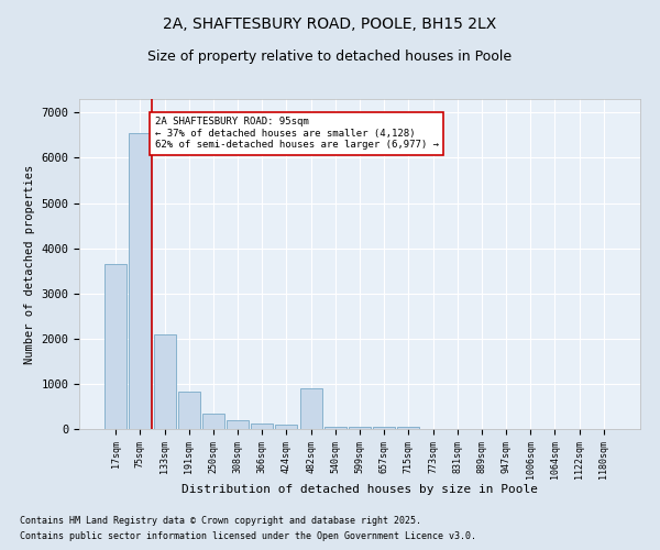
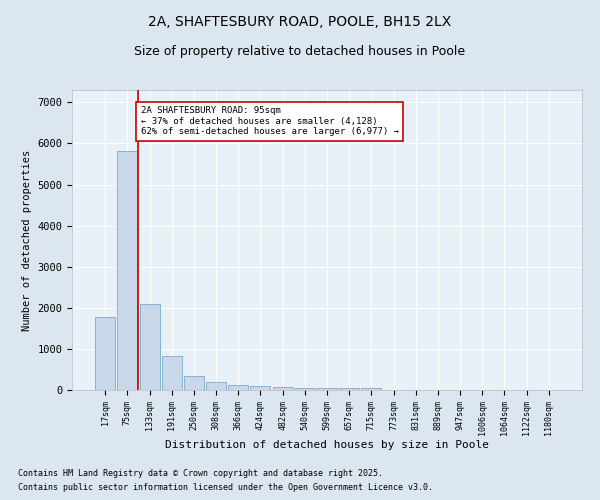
17sqm: 3650 -> 1780
75sqm: 6550 -> 5820
482sqm: 900 -> 70
